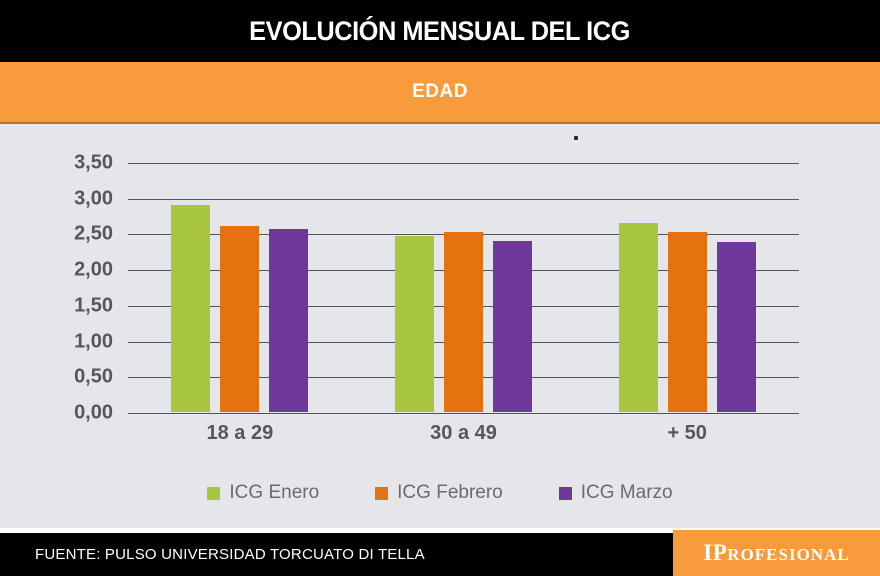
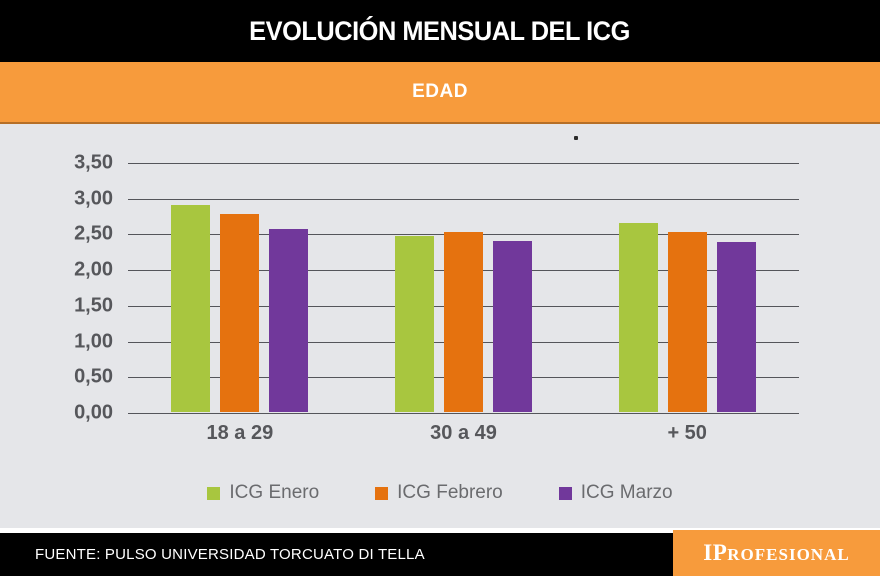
ICG Febrero/18 a 29: 2,6 -> 2,8
